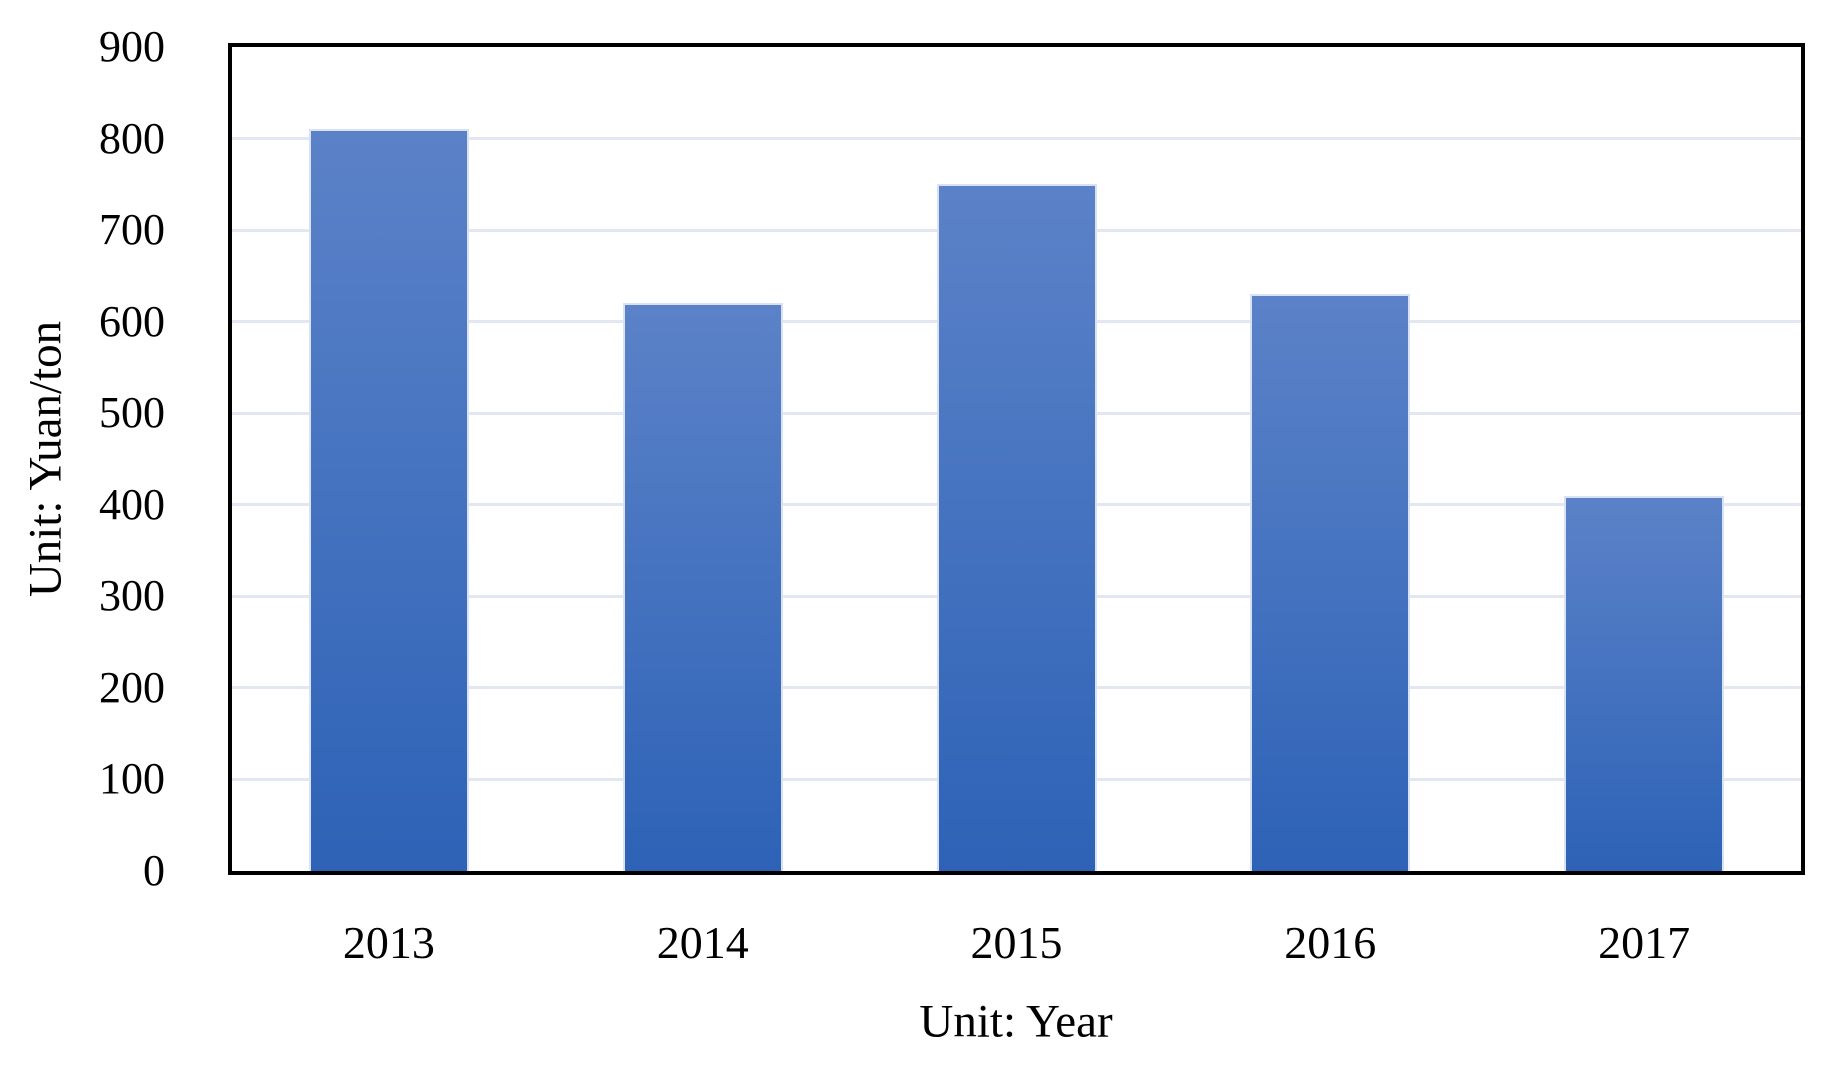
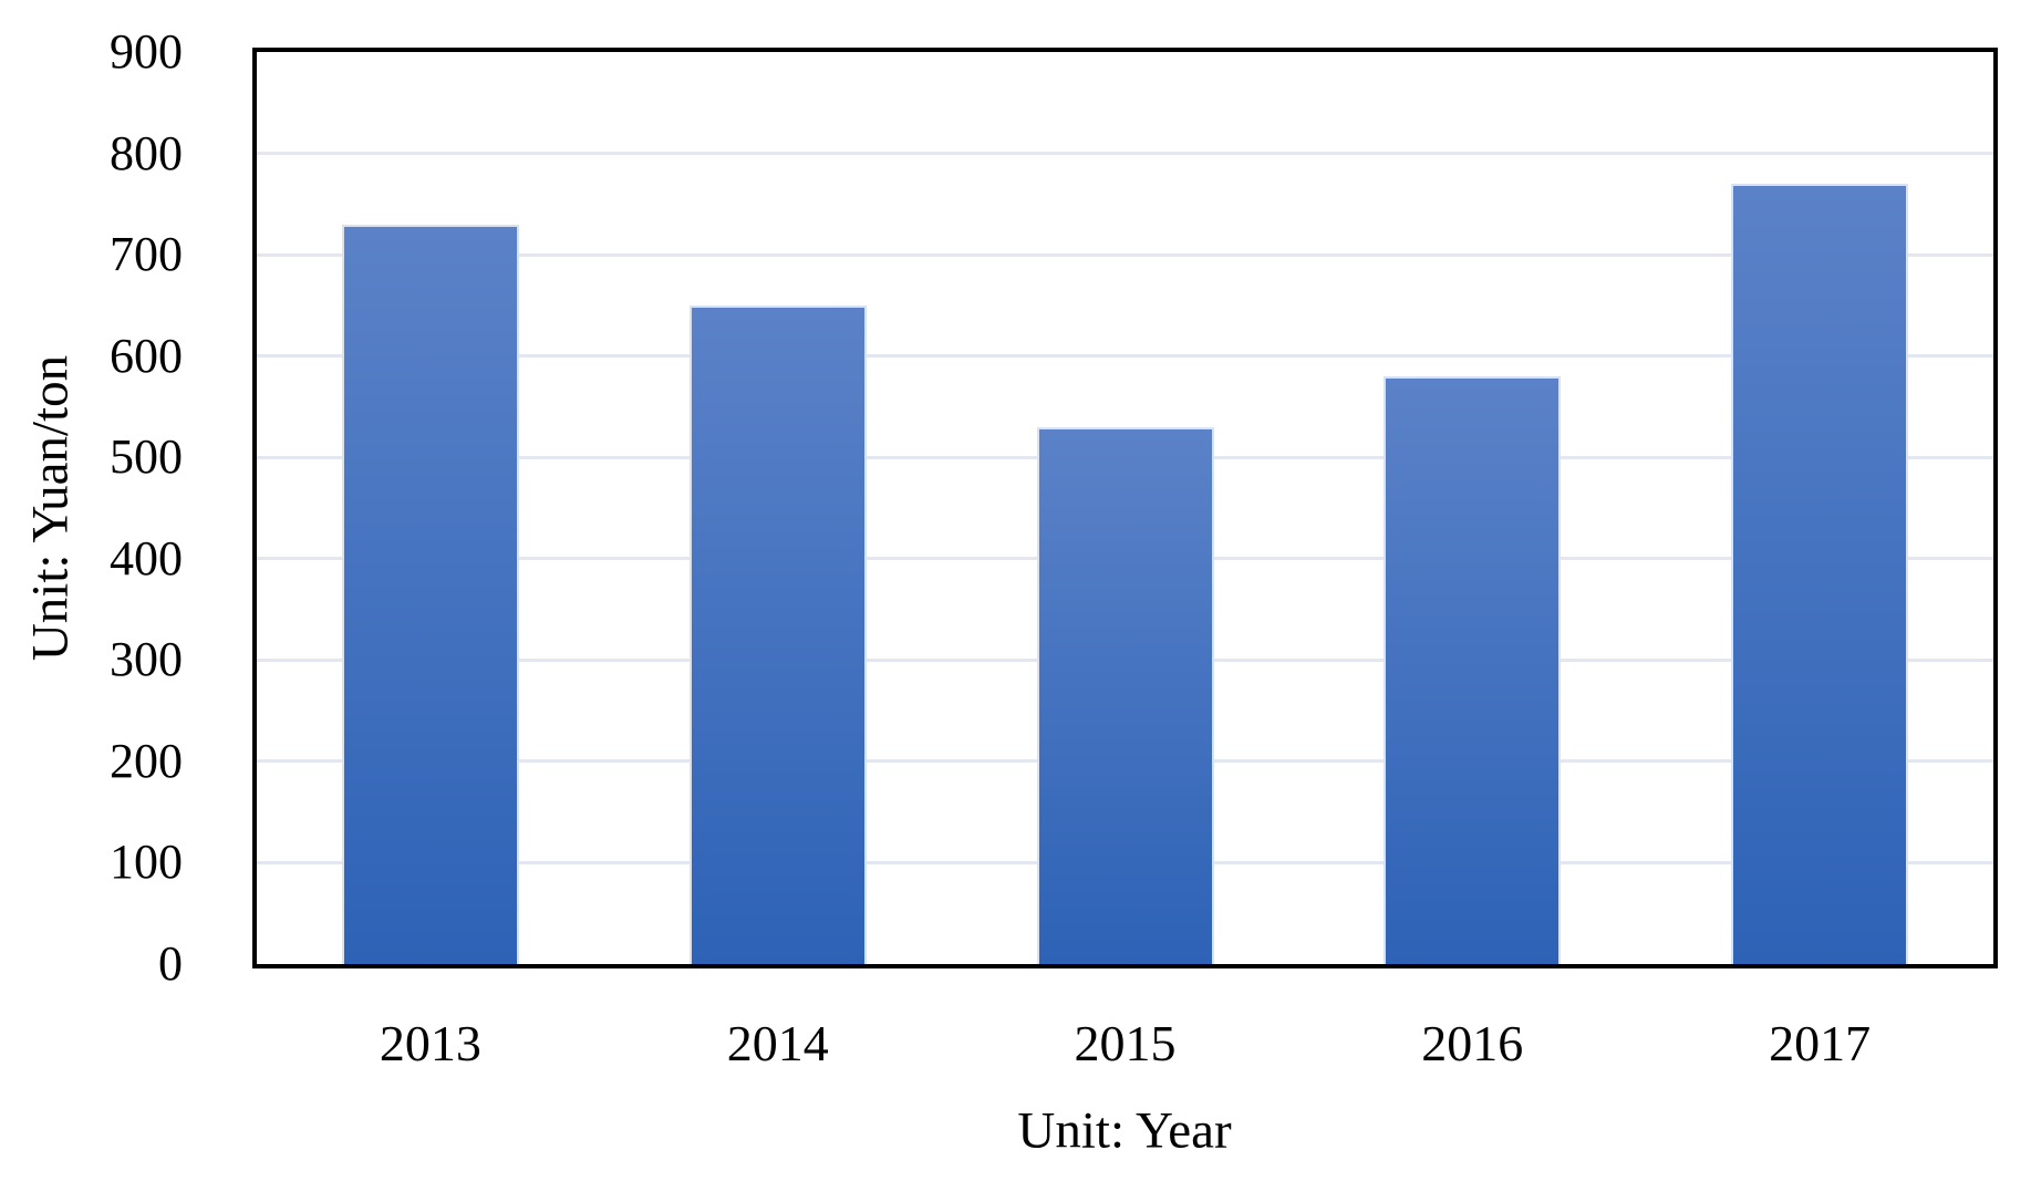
2013: 810 -> 730
2014: 620 -> 650
2015: 750 -> 530
2016: 630 -> 580
2017: 410 -> 770
